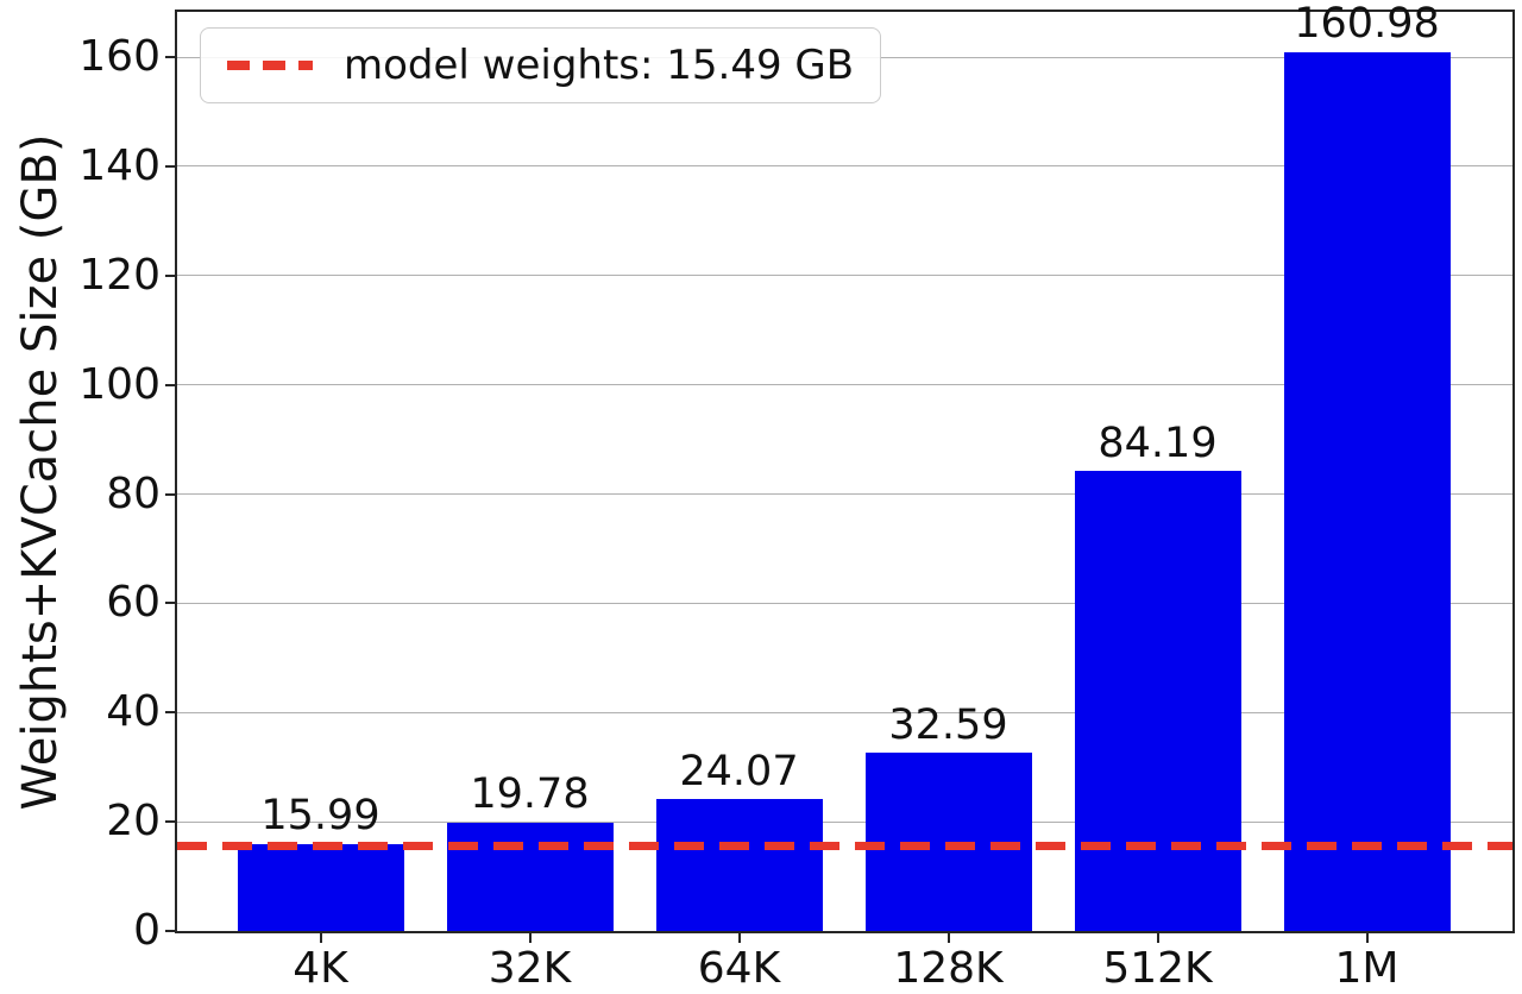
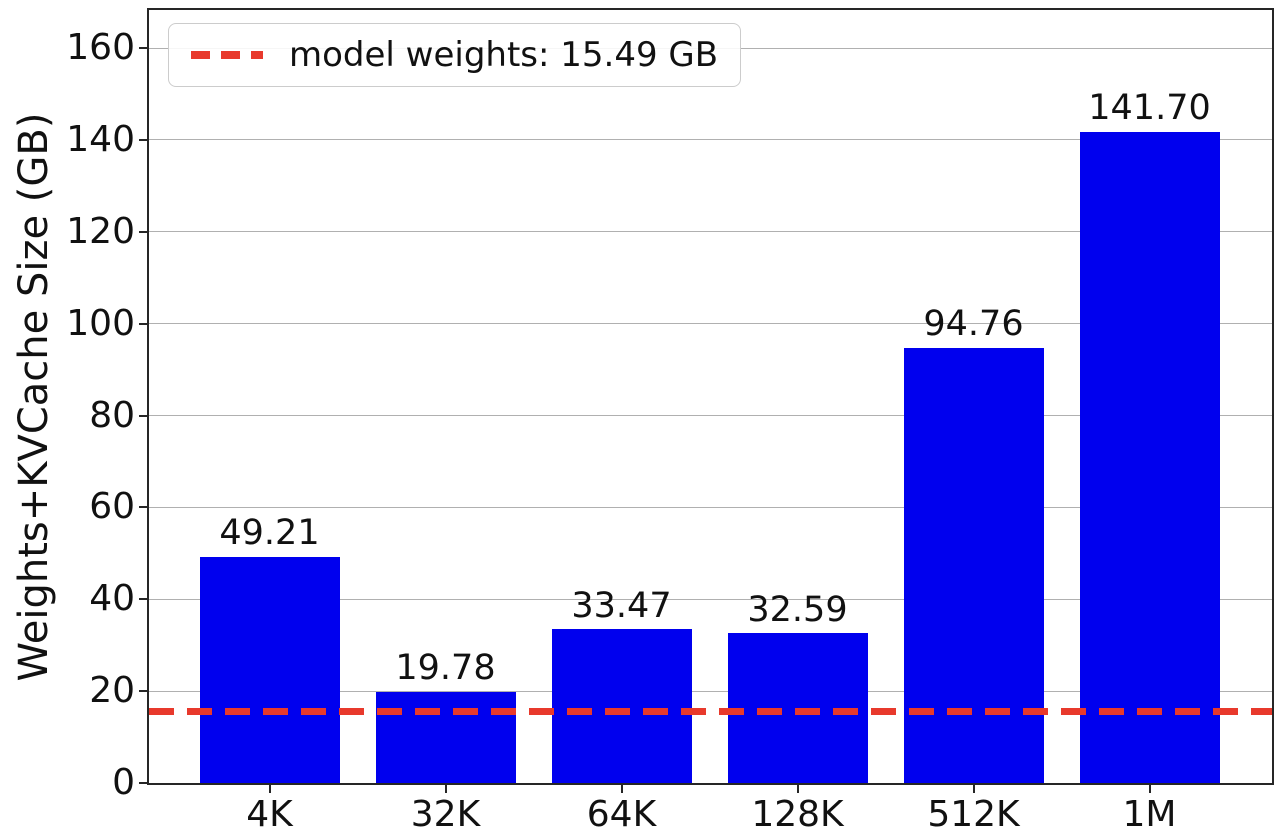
4K: 15.99 -> 49.21
64K: 24.07 -> 33.47
512K: 84.19 -> 94.76
1M: 160.98 -> 141.70
